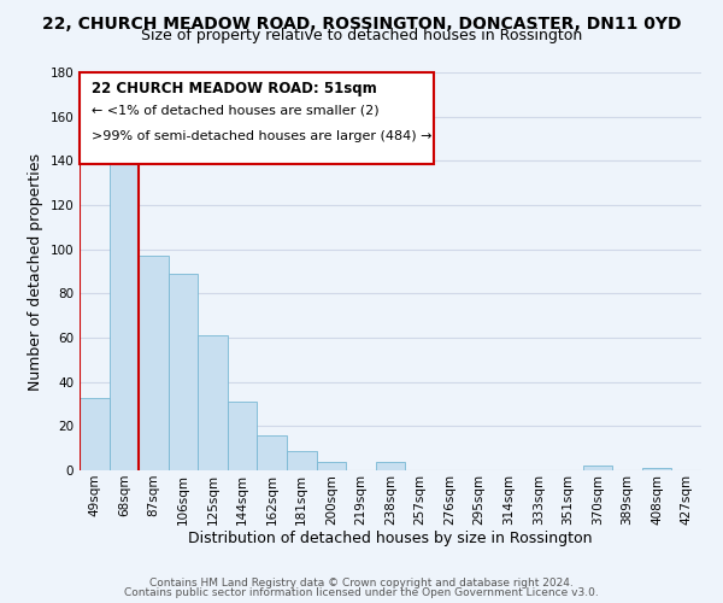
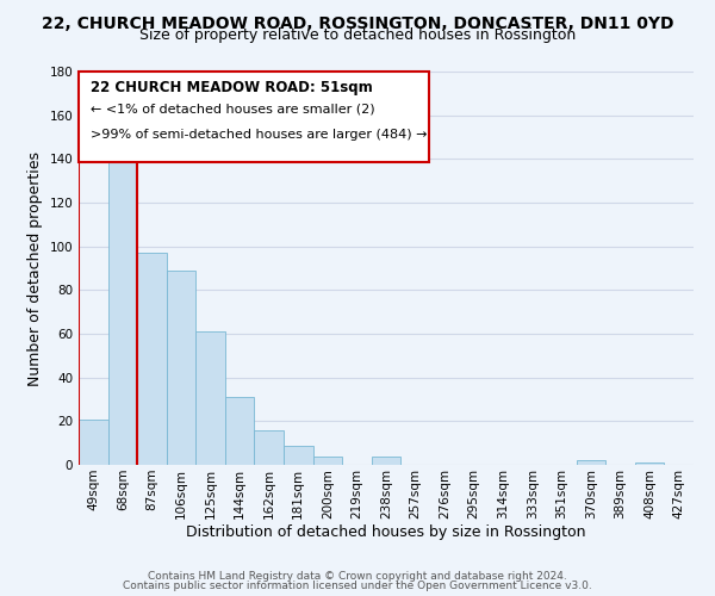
49sqm: 33 -> 21
